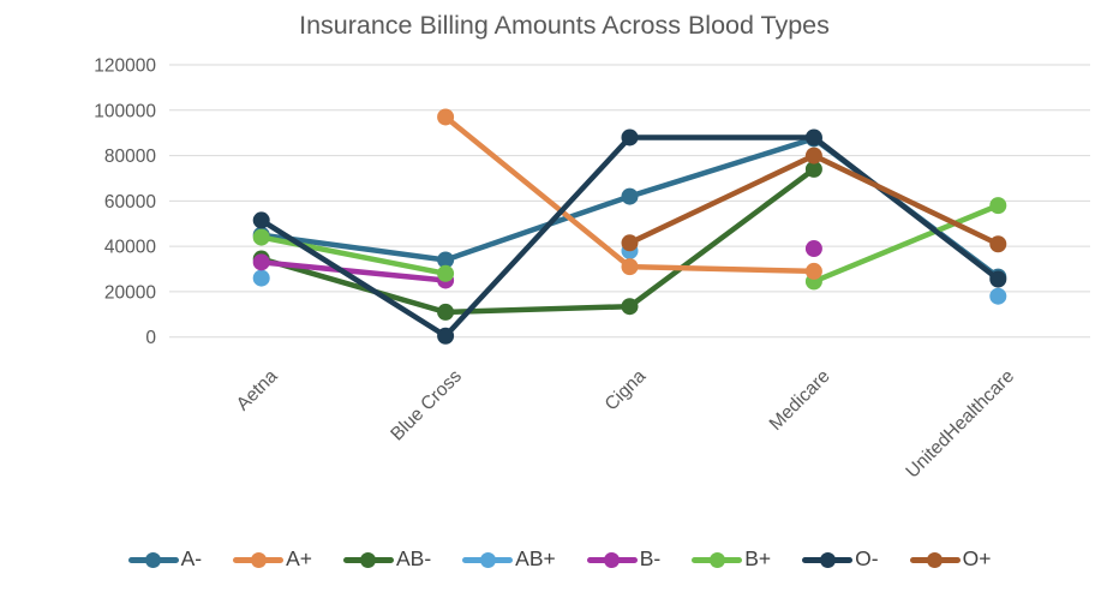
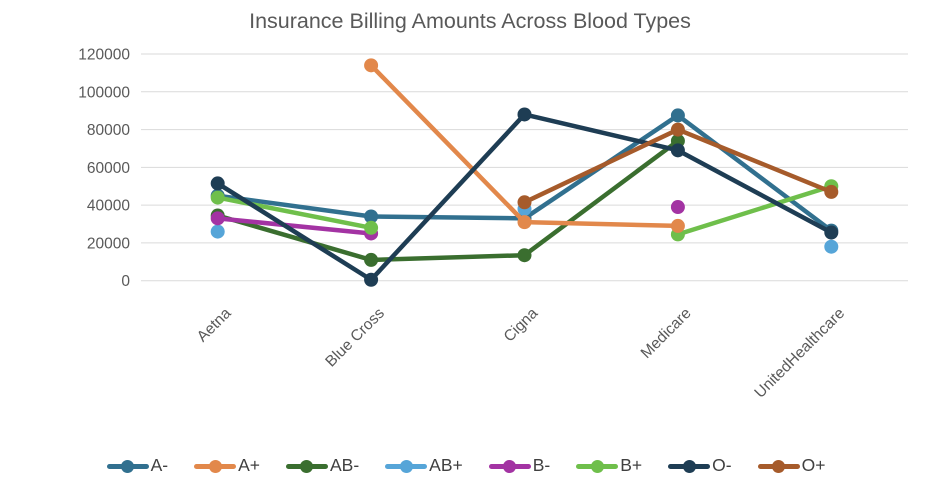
A+/Blue Cross: 97000 -> 114000
A-/Cigna: 62000 -> 33000
O-/Medicare: 88000 -> 69000
B+/UnitedHealthcare: 58000 -> 50000
O+/UnitedHealthcare: 41000 -> 47000
